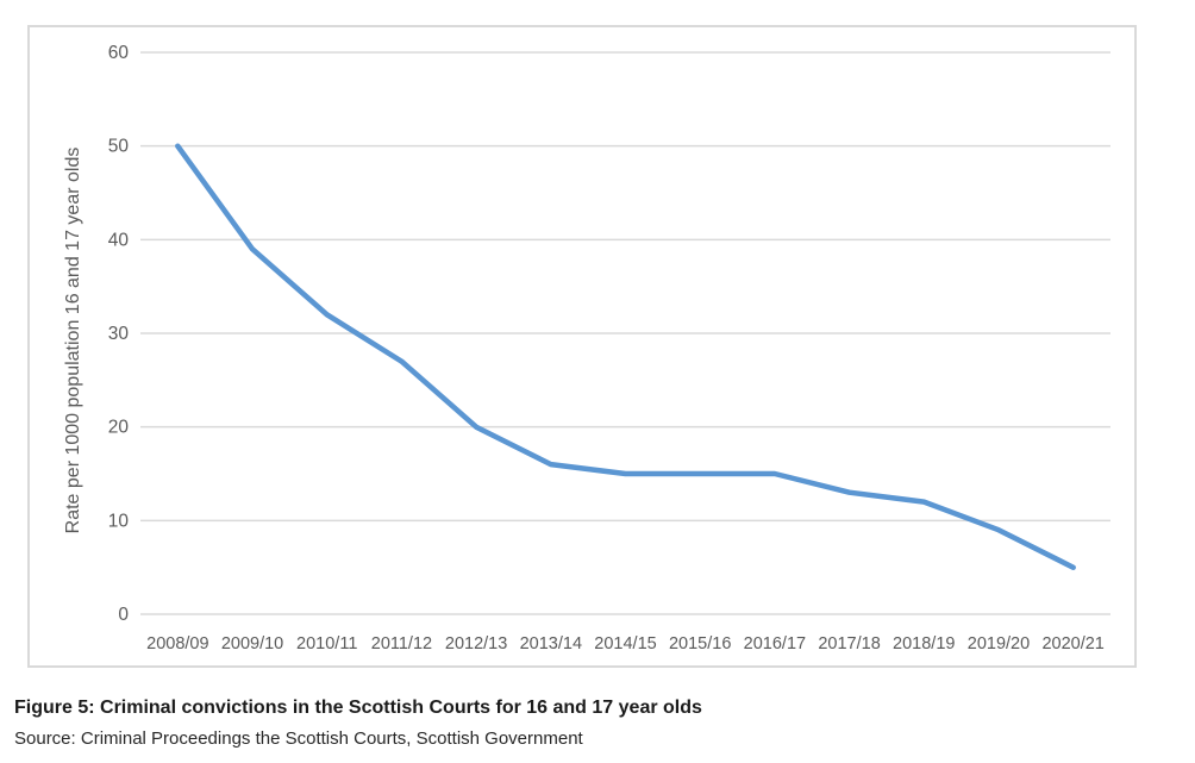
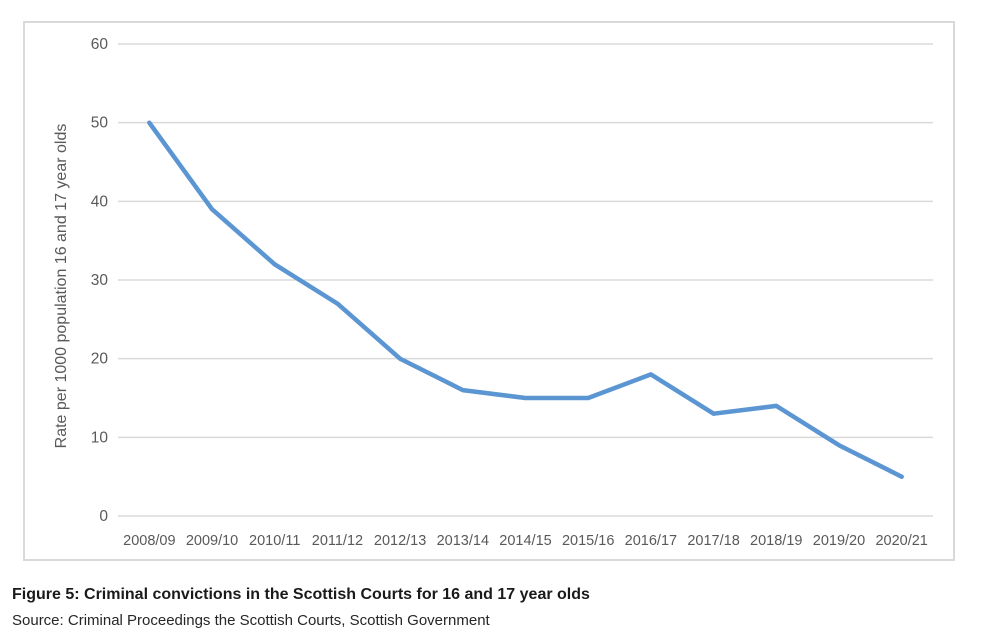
2016/17: 15 -> 18
2018/19: 12 -> 14
